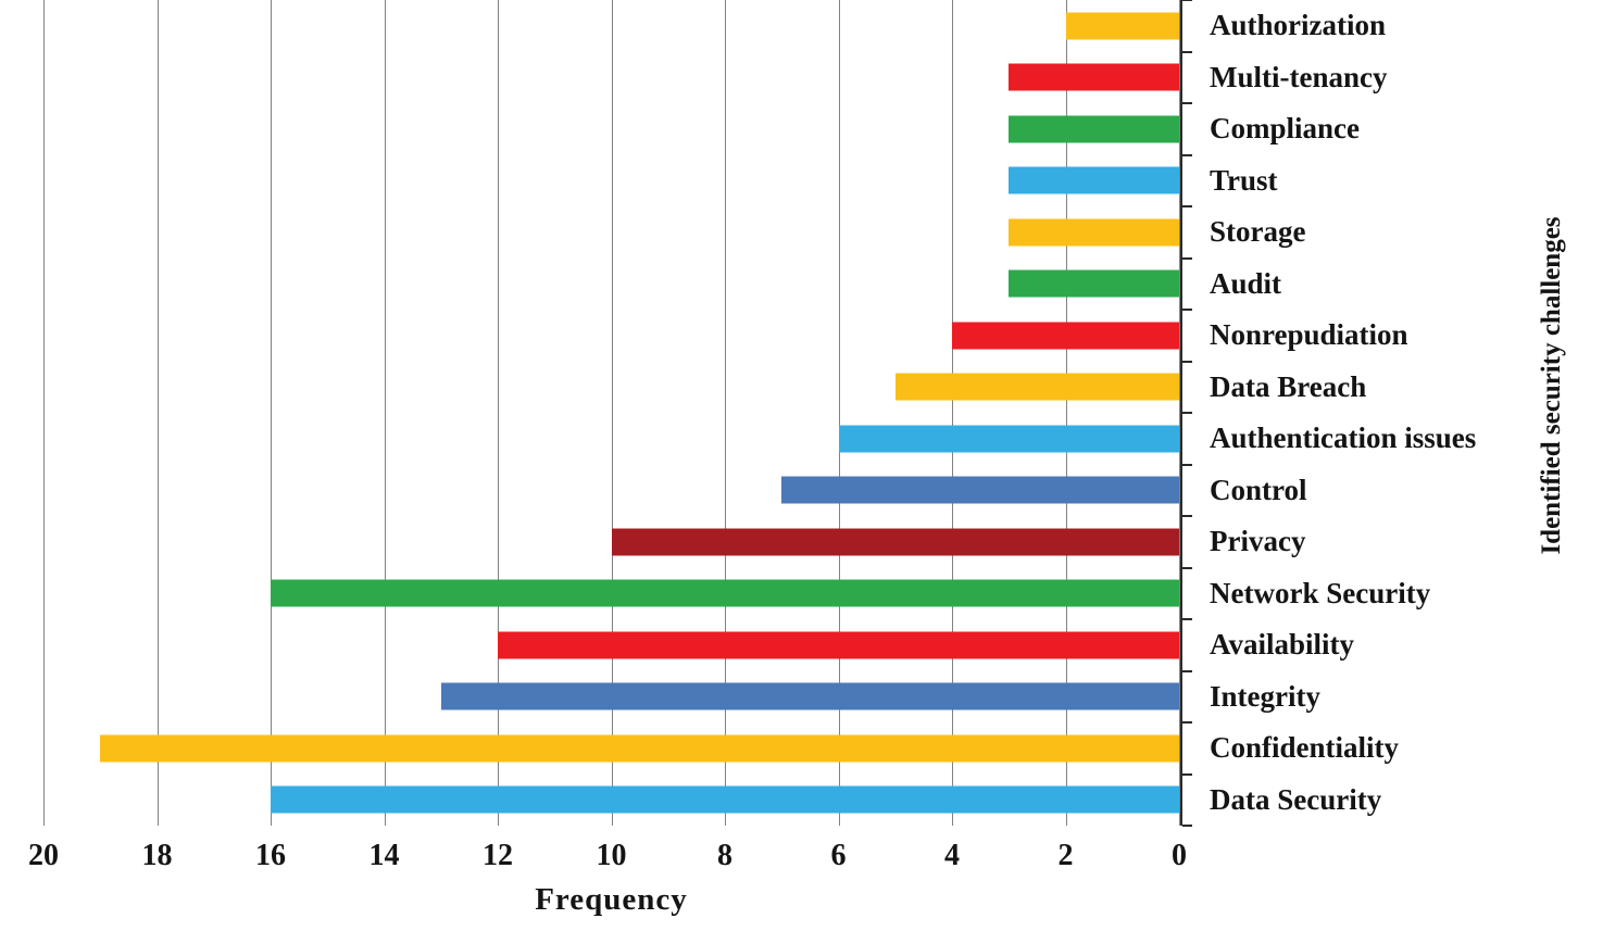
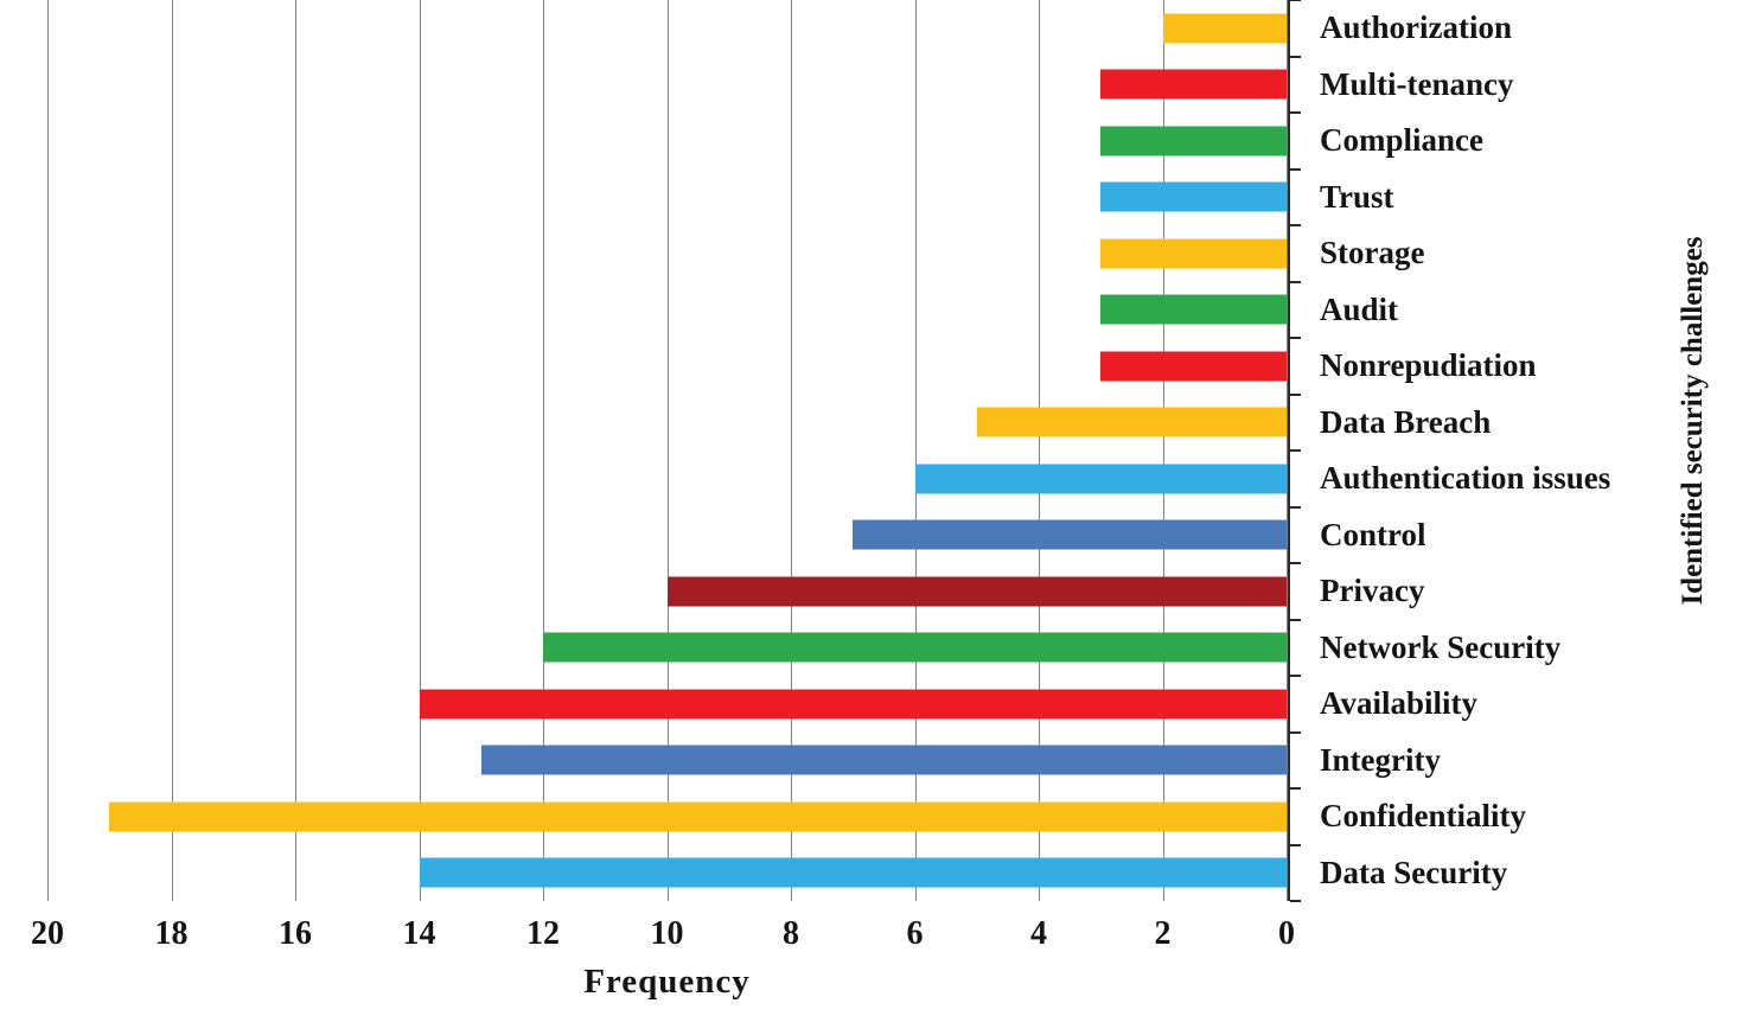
Nonrepudiation: 4 -> 3
Network Security: 16 -> 12
Availability: 12 -> 14
Data Security: 16 -> 14
